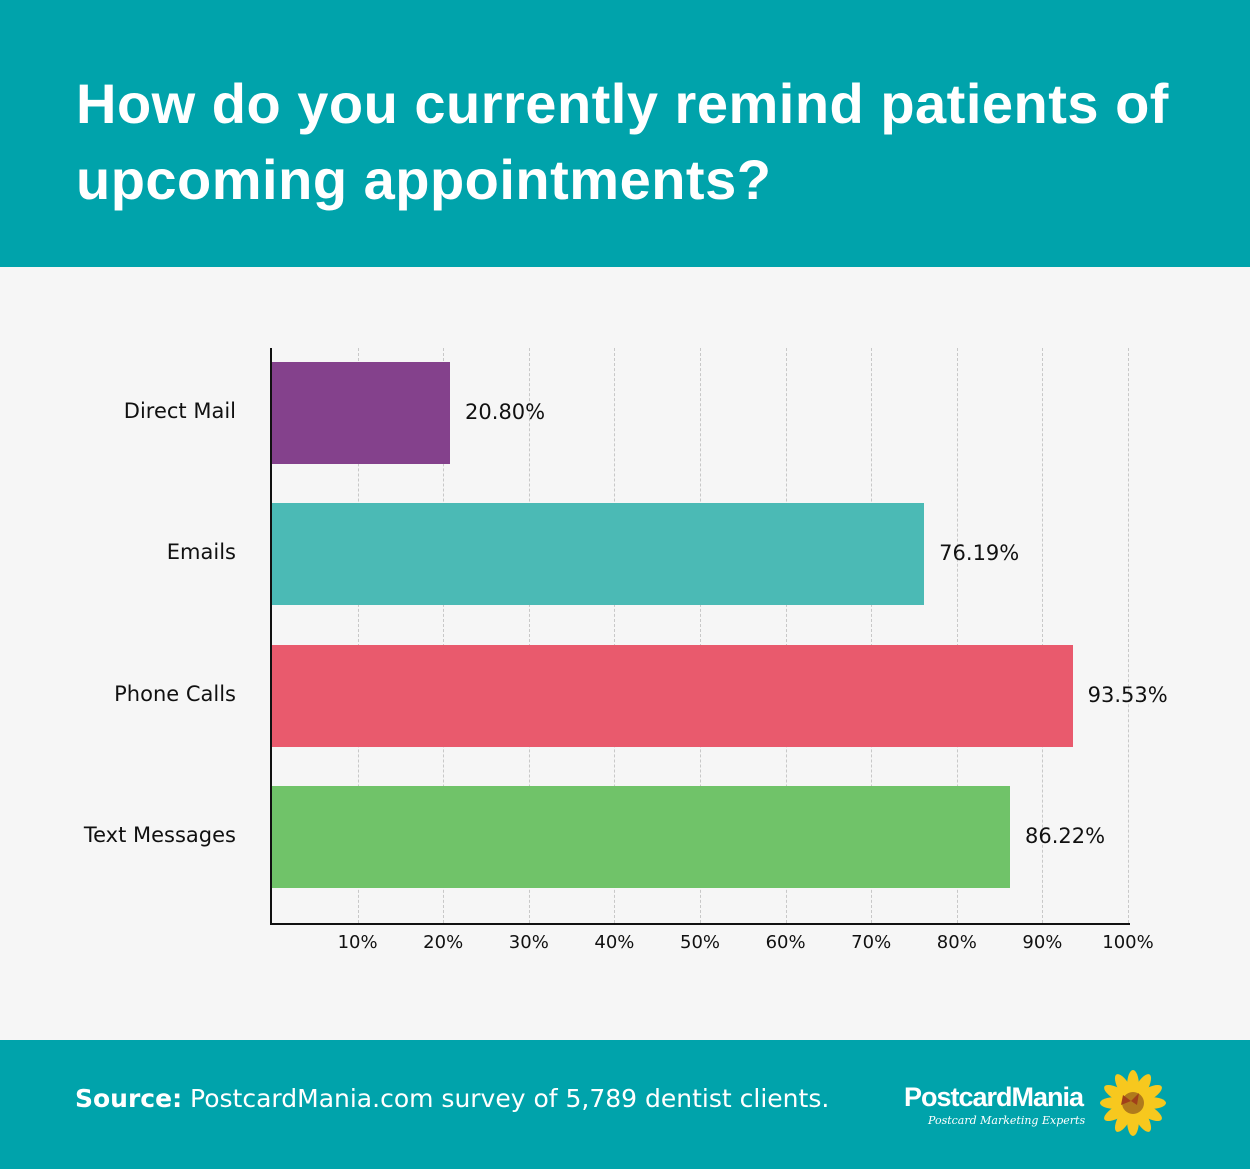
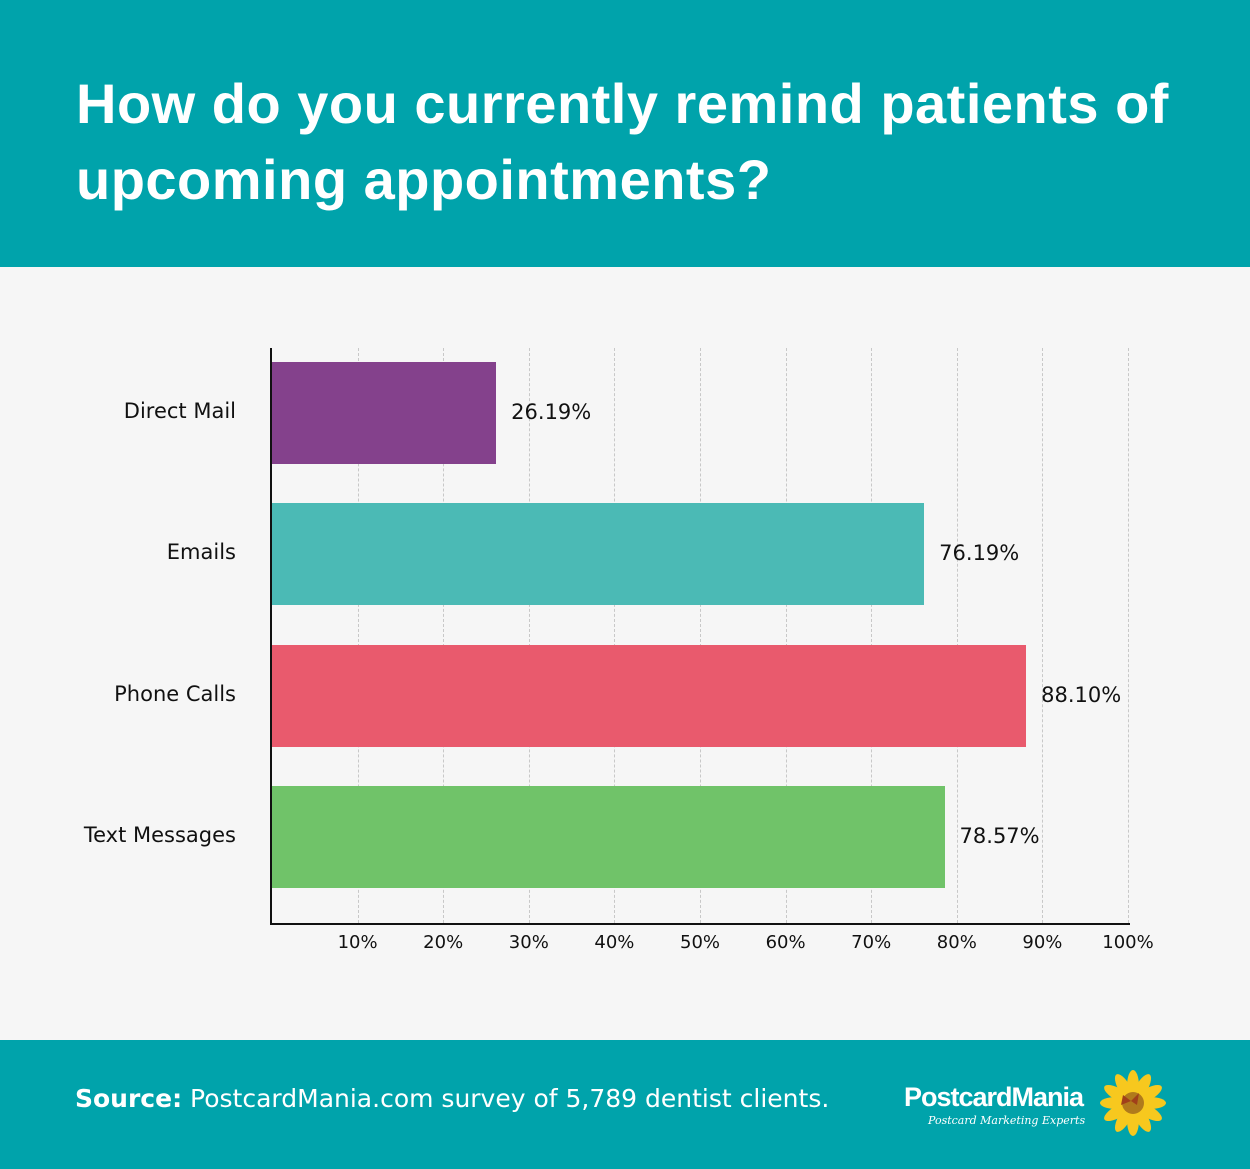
Direct Mail: 20.80% -> 26.19%
Phone Calls: 93.53% -> 88.10%
Text Messages: 86.22% -> 78.57%
